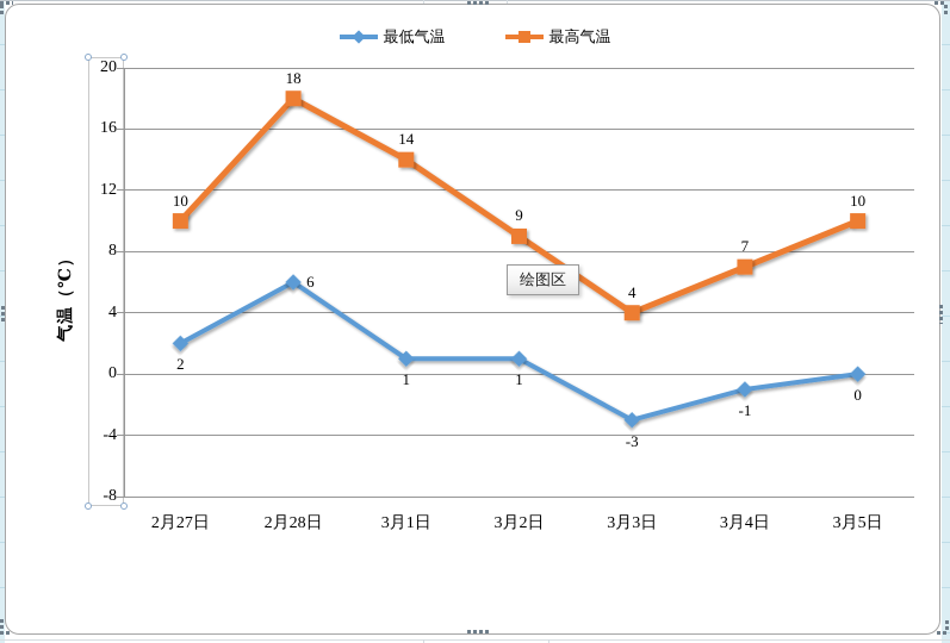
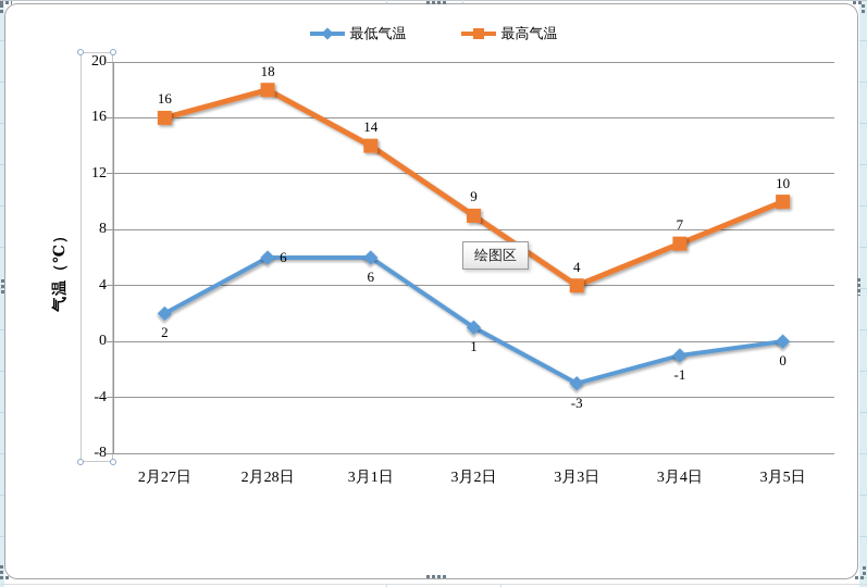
最高气温/2月27日: 10 -> 16
最低气温/3月1日: 1 -> 6
